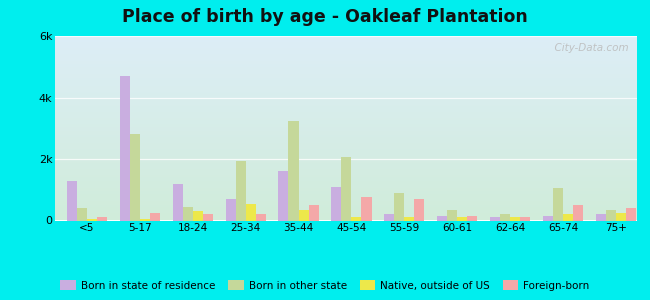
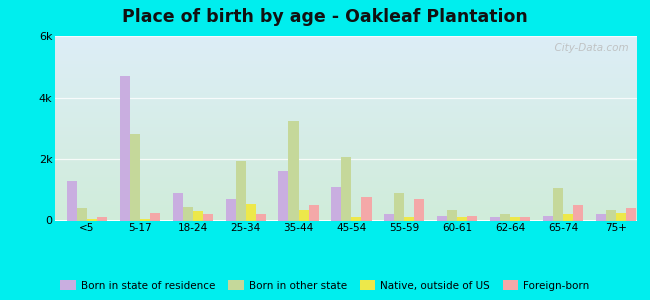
Born in state of residence/18-24: 1.20k -> 0.90k
